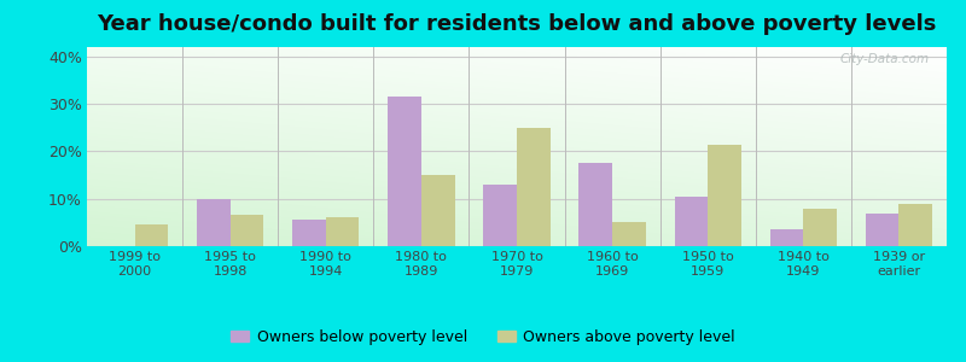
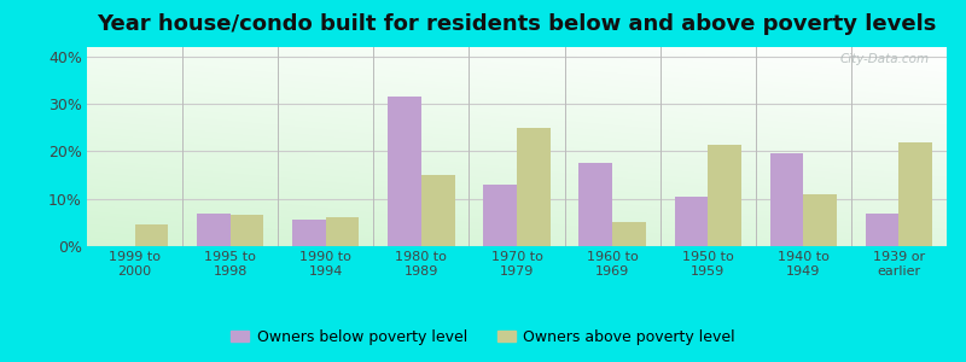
Owners below poverty level/1995 to 1998: 10.0% -> 7.0%
Owners below poverty level/1940 to 1949: 3.5% -> 19.5%
Owners above poverty level/1940 to 1949: 8.0% -> 11.0%
Owners above poverty level/1939 or earlier: 9.0% -> 22.0%
